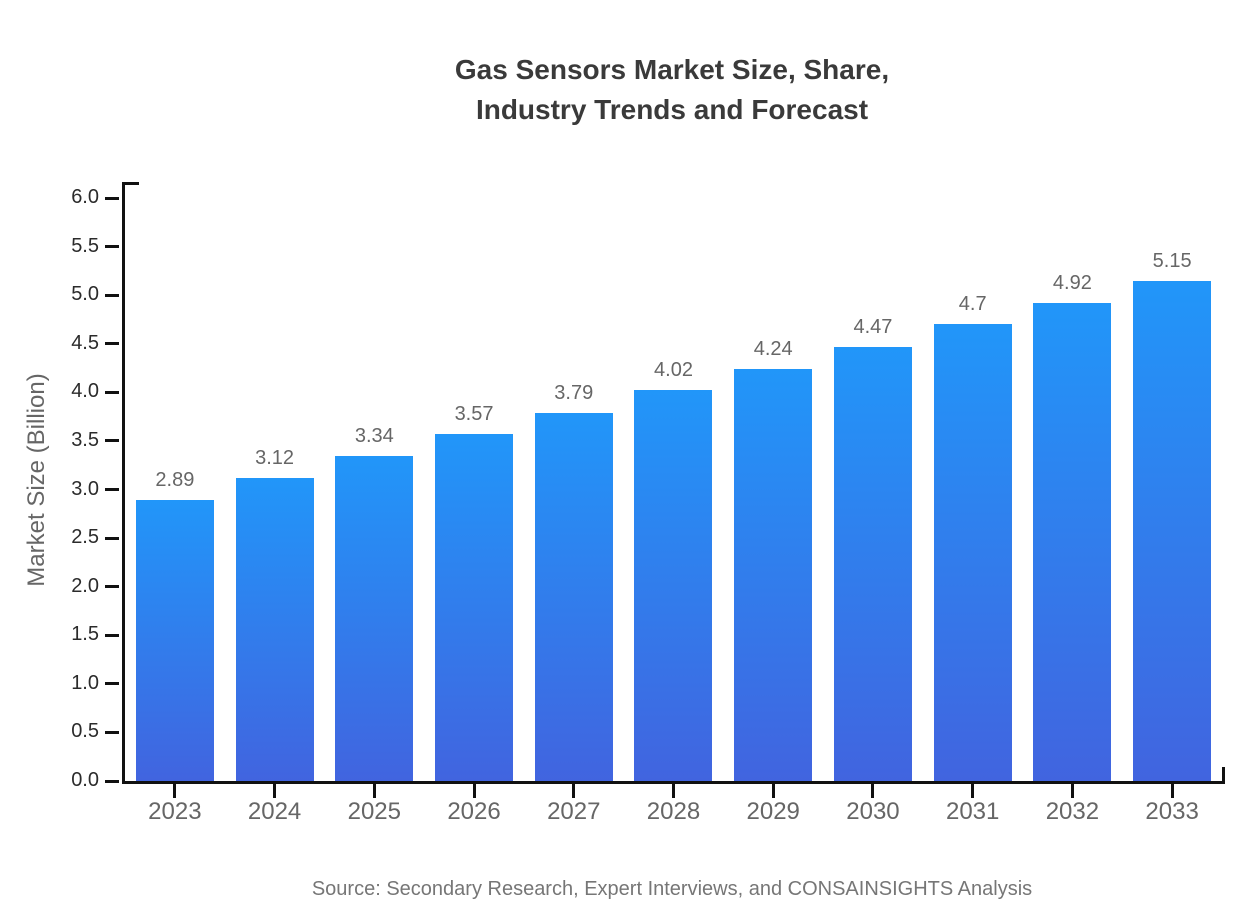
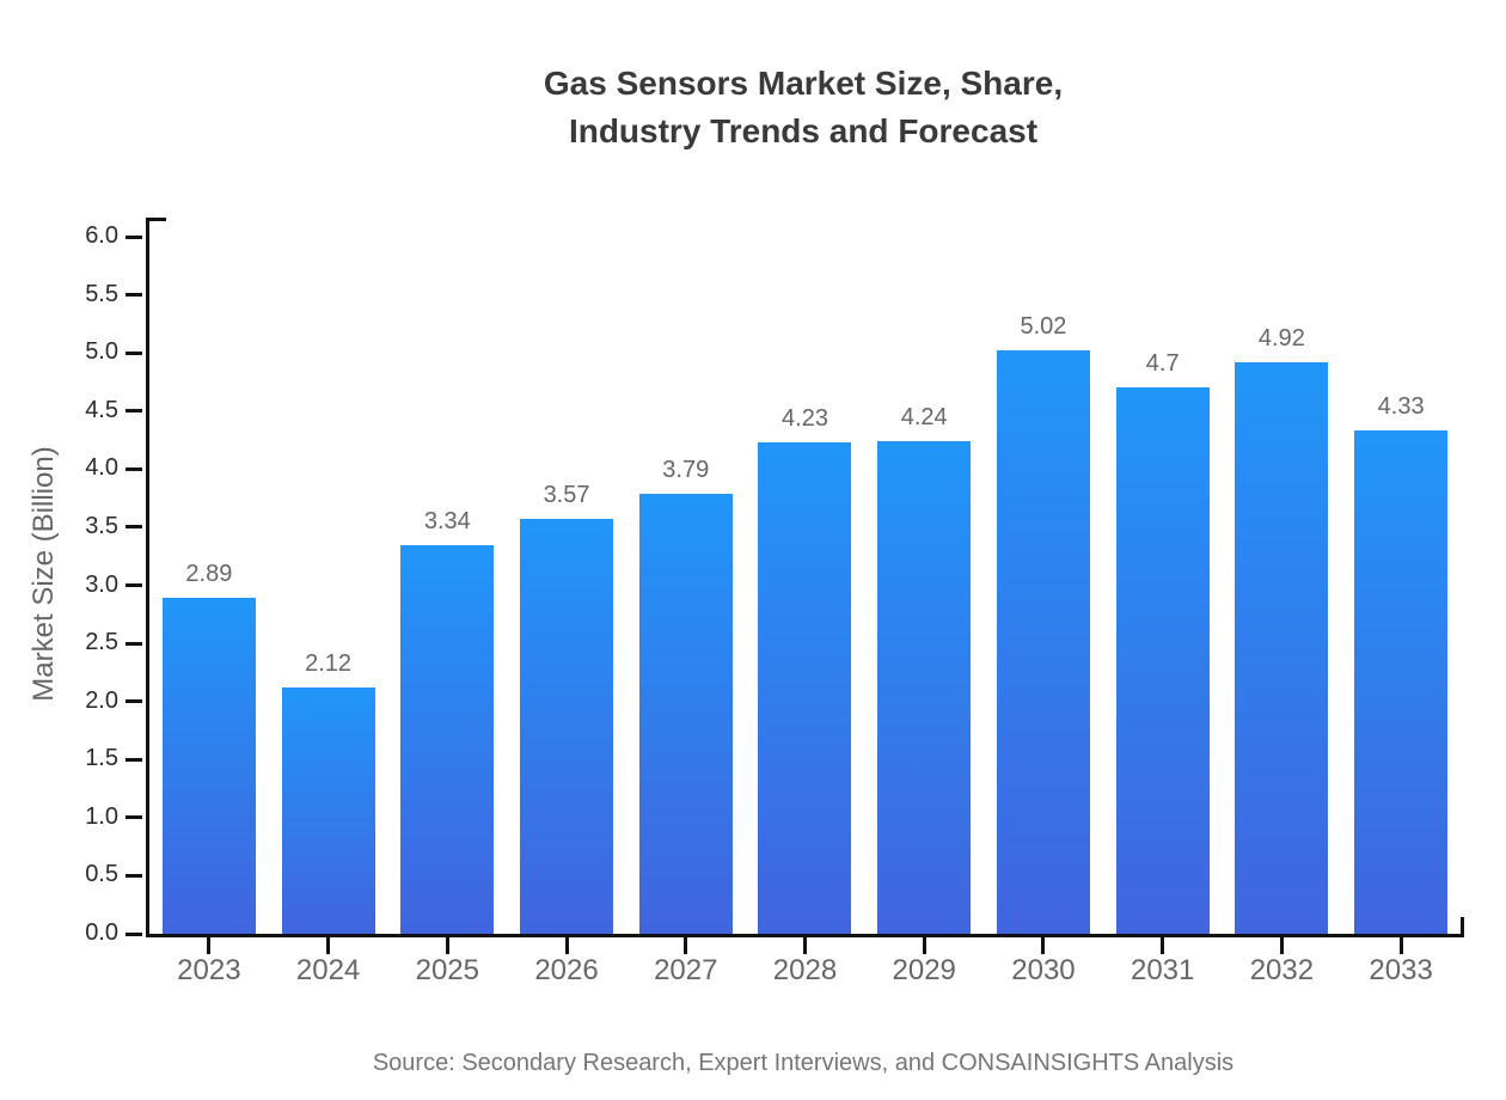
2024: 3.12 -> 2.12
2028: 4.02 -> 4.23
2030: 4.47 -> 5.02
2033: 5.15 -> 4.33
